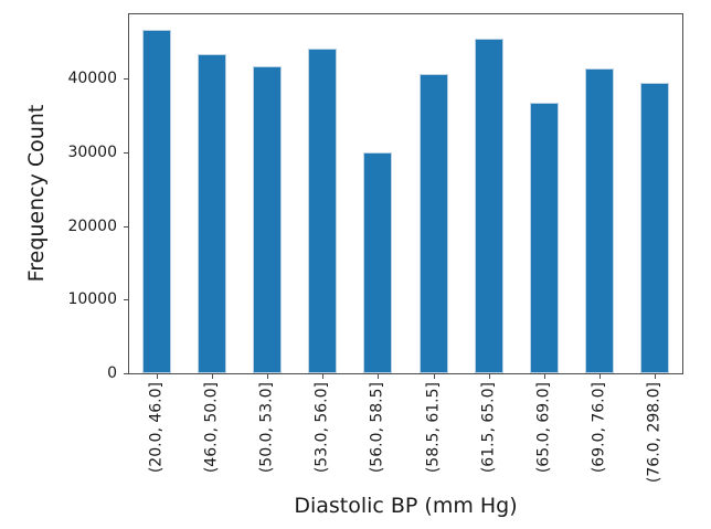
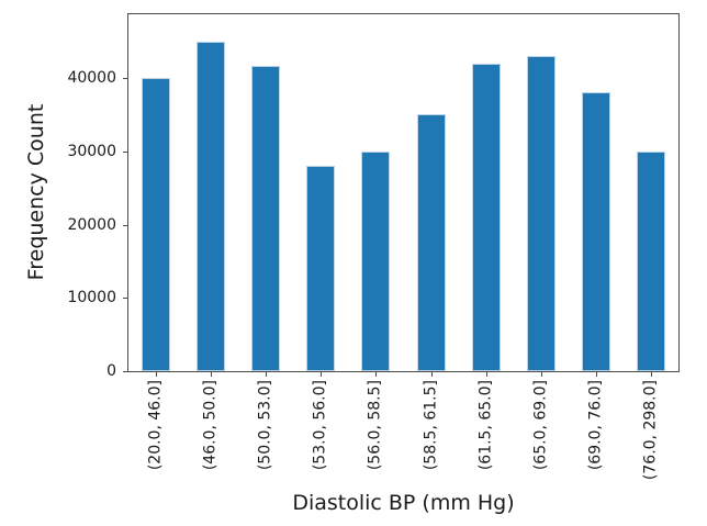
(20.0, 46.0]: 47000 -> 40000
(46.0, 50.0]: 43000 -> 45000
(53.0, 56.0]: 44000 -> 28000
(58.5, 61.5]: 41000 -> 35000
(61.5, 65.0]: 45000 -> 42000
(65.0, 69.0]: 37000 -> 43000
(69.0, 76.0]: 41000 -> 38000
(76.0, 298.0]: 39000 -> 30000
